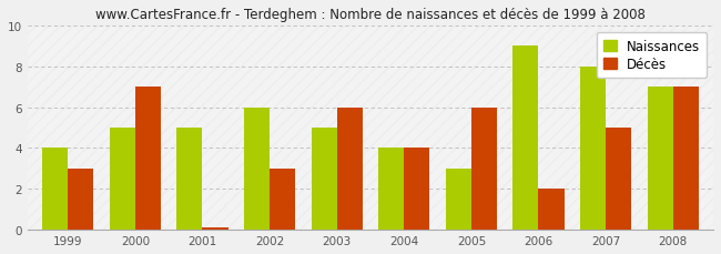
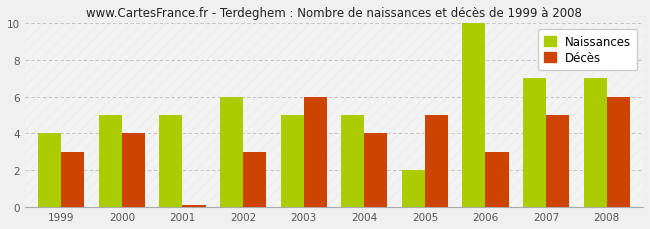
Décès/2000: 7.0 -> 4.0
Naissances/2004: 4 -> 5
Naissances/2005: 3 -> 2
Décès/2005: 6.0 -> 5.0
Naissances/2006: 9 -> 10
Décès/2006: 2.0 -> 3.0
Naissances/2007: 8 -> 7
Décès/2008: 7.0 -> 6.0
